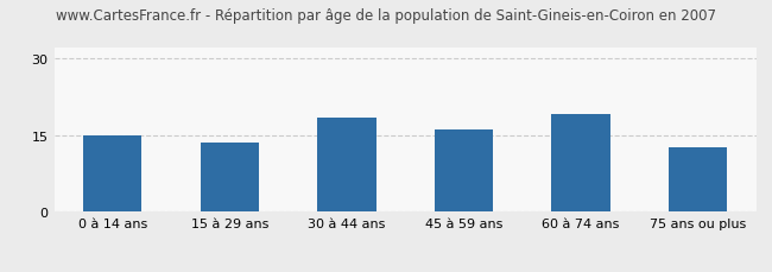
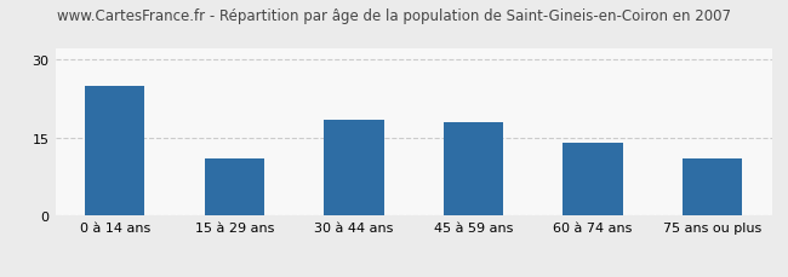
0 à 14 ans: 15.0 -> 25.0
15 à 29 ans: 13.5 -> 11.0
45 à 59 ans: 16.0 -> 18.0
60 à 74 ans: 19.0 -> 14.0
75 ans ou plus: 12.5 -> 11.0
